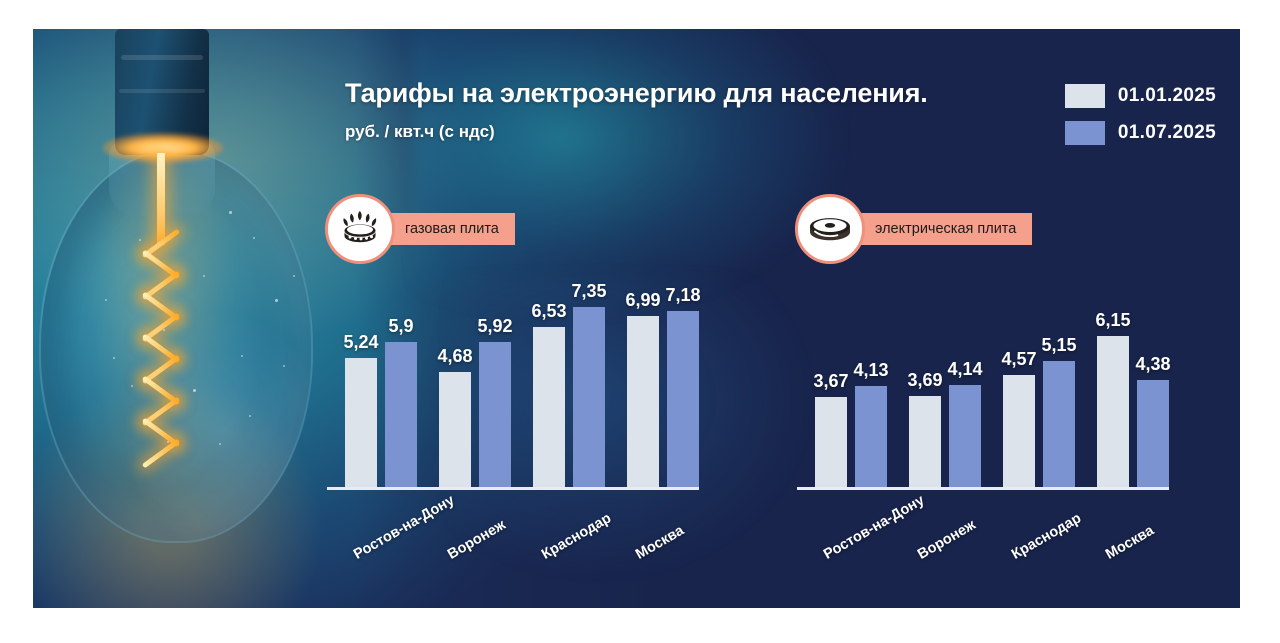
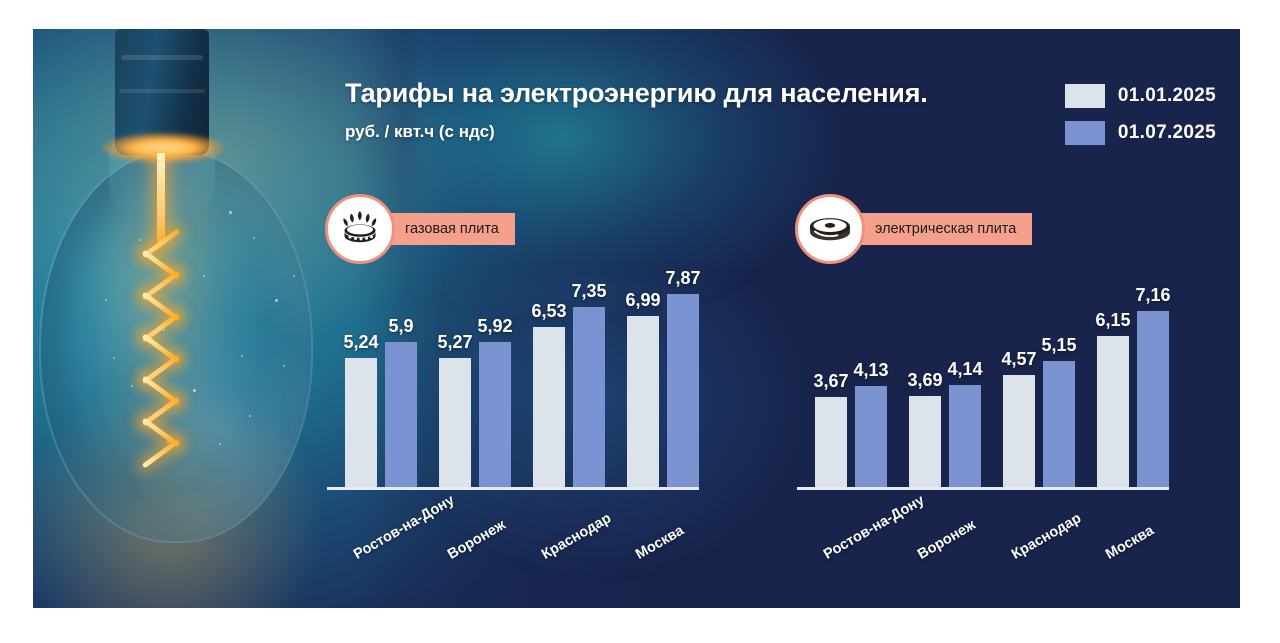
газовая плита/01.01.2025/Воронеж: 4,68 -> 5,27
газовая плита/01.07.2025/Москва: 7,18 -> 7,87
электрическая плита/01.07.2025/Москва: 4,38 -> 7,16
